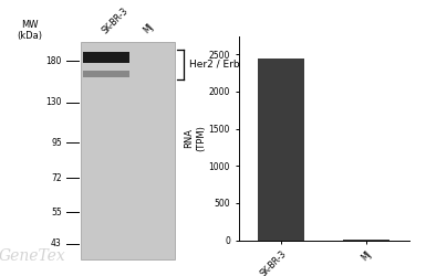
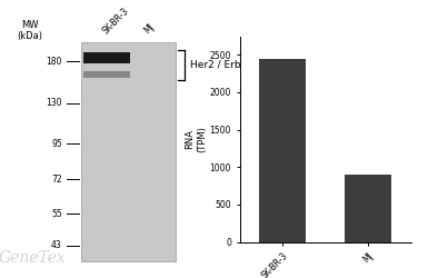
MJ: 10 -> 900
